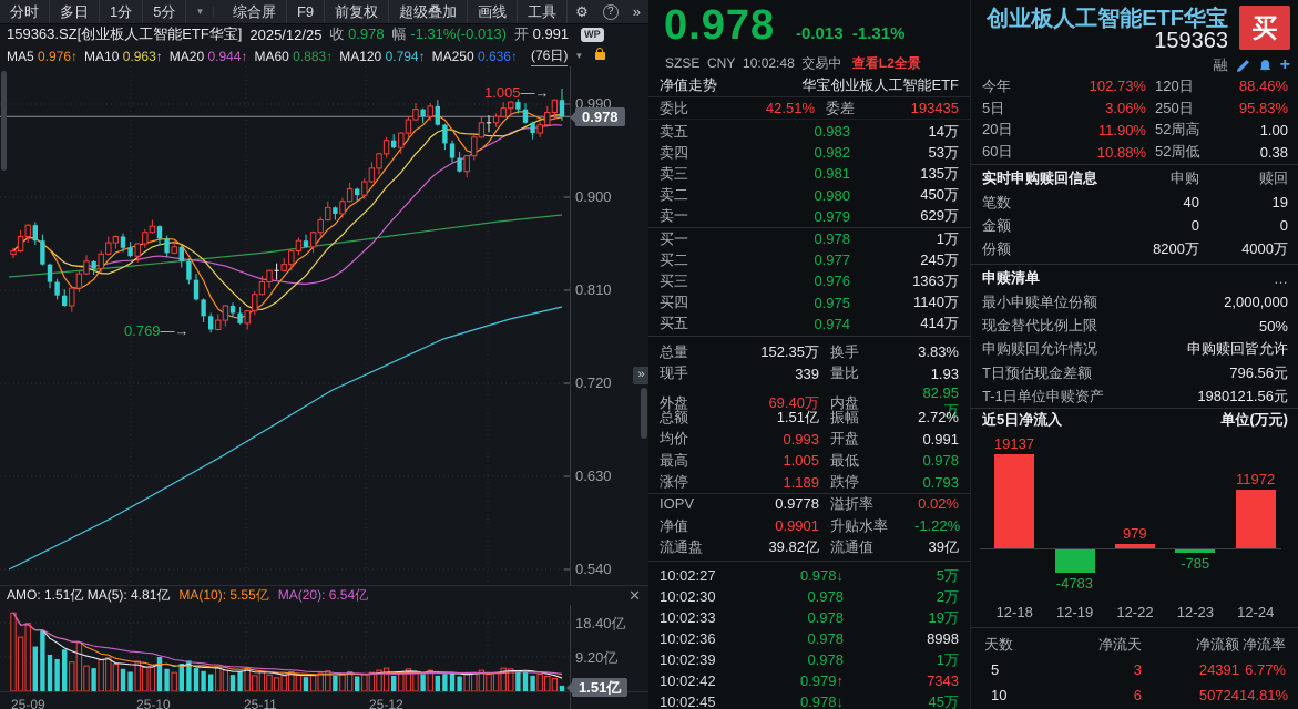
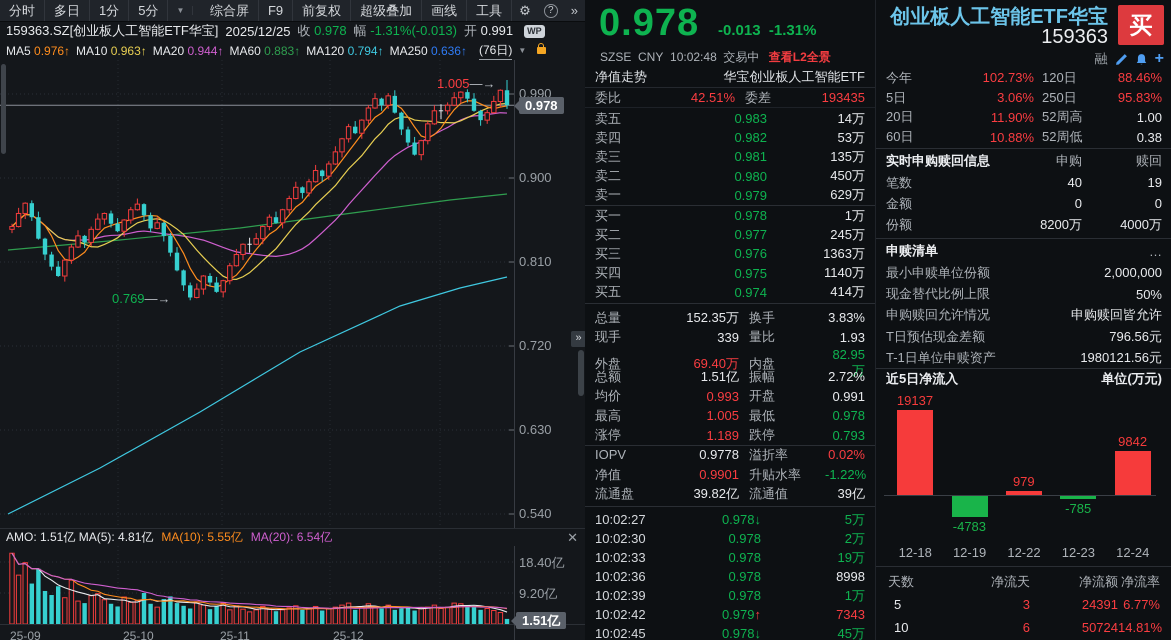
近5日净流入/12-24: 11972 -> 9842
